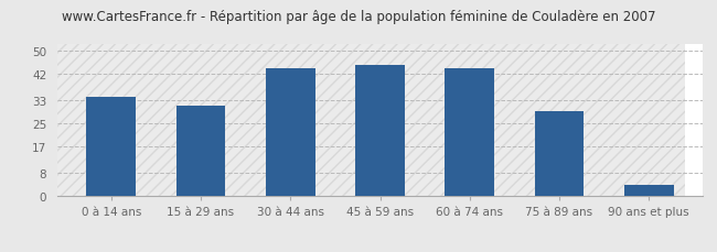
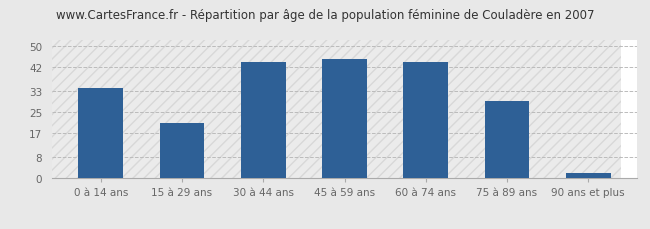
15 à 29 ans: 31 -> 21
90 ans et plus: 4 -> 2
